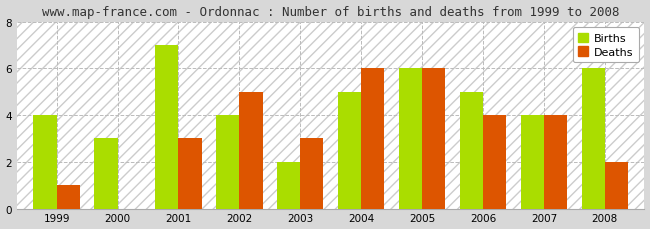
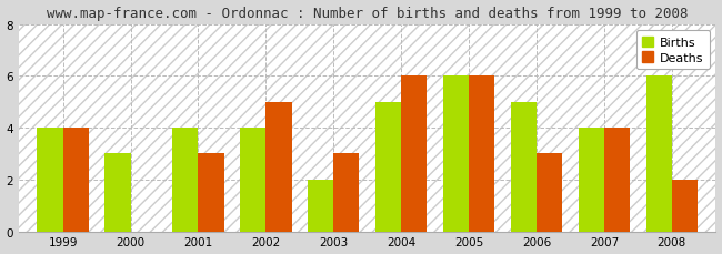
Deaths/1999: 1 -> 4
Births/2001: 7 -> 4
Deaths/2006: 4 -> 3
